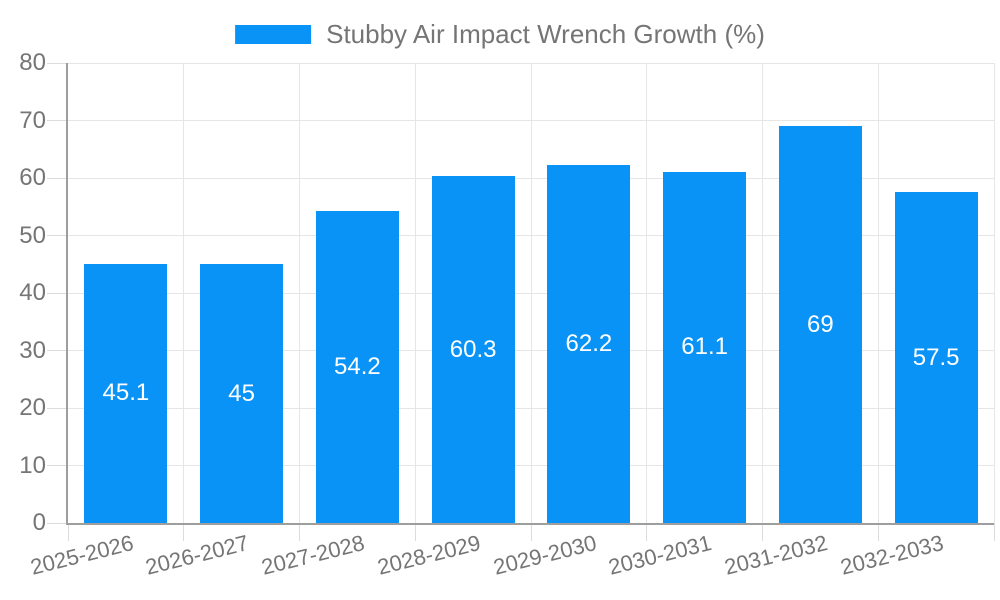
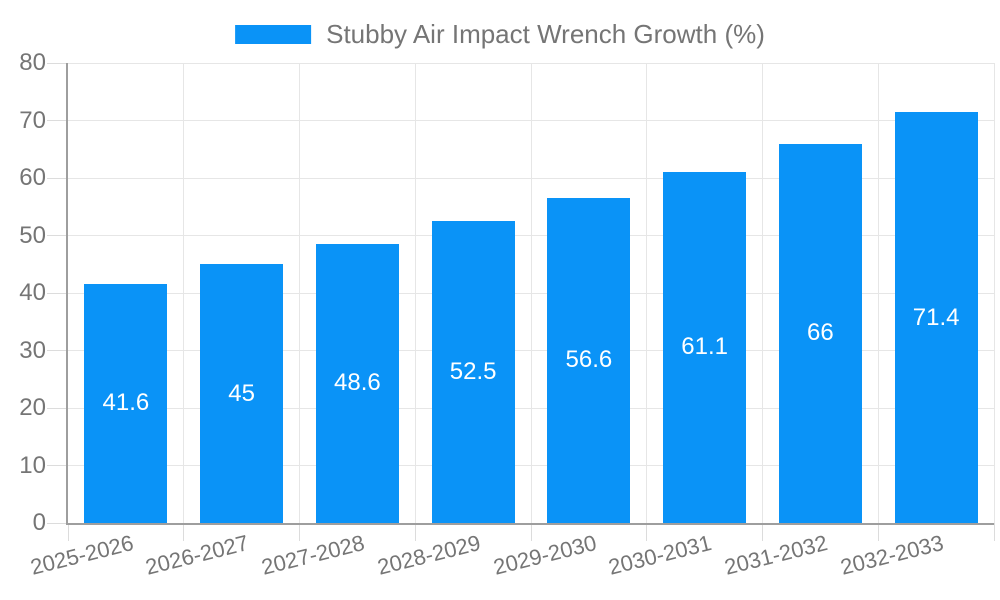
2025-2026: 45.1 -> 41.6
2027-2028: 54.2 -> 48.6
2028-2029: 60.3 -> 52.5
2029-2030: 62.2 -> 56.6
2031-2032: 69 -> 66
2032-2033: 57.5 -> 71.4
